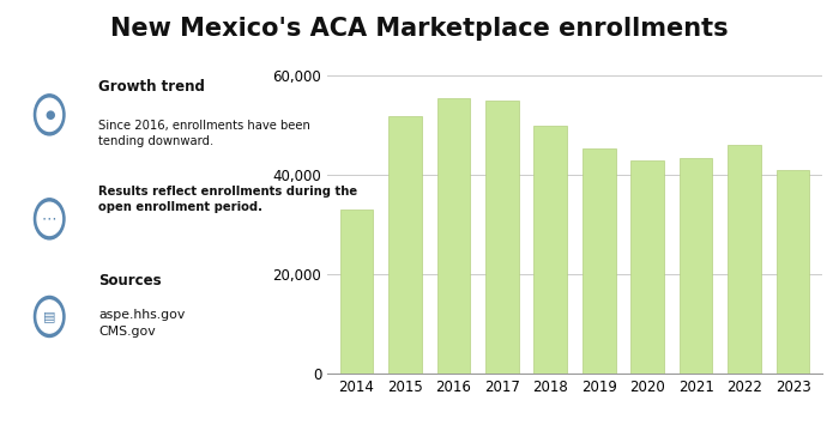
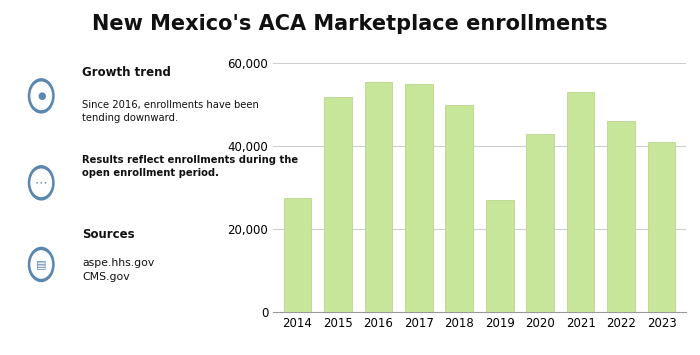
2014: 33,000 -> 27,500
2019: 45,500 -> 27,000
2021: 43,500 -> 53,000
